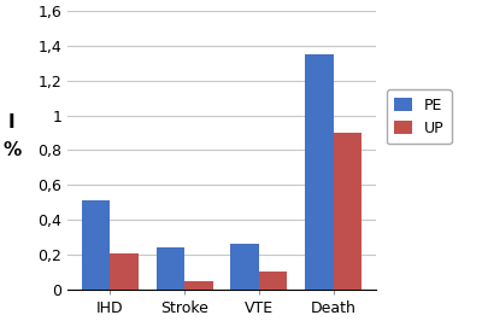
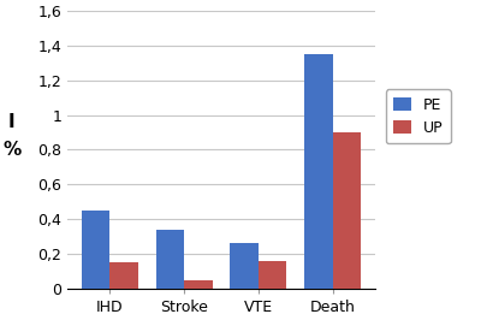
PE/IHD: 0,51 -> 0,45
UP/IHD: 0,21 -> 0,15
PE/Stroke: 0,24 -> 0,34
UP/VTE: 0,10 -> 0,16
